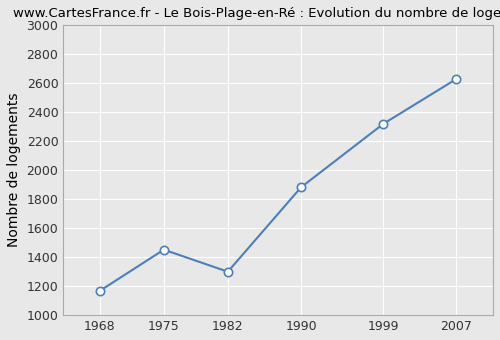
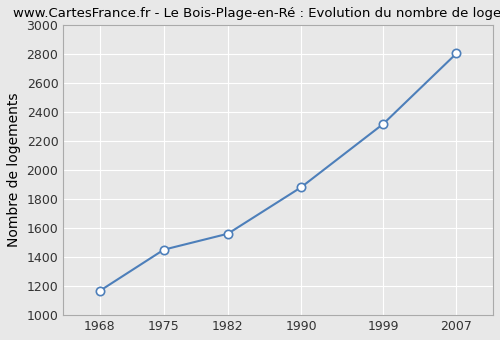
1982: 1300 -> 1560
2007: 2630 -> 2810
